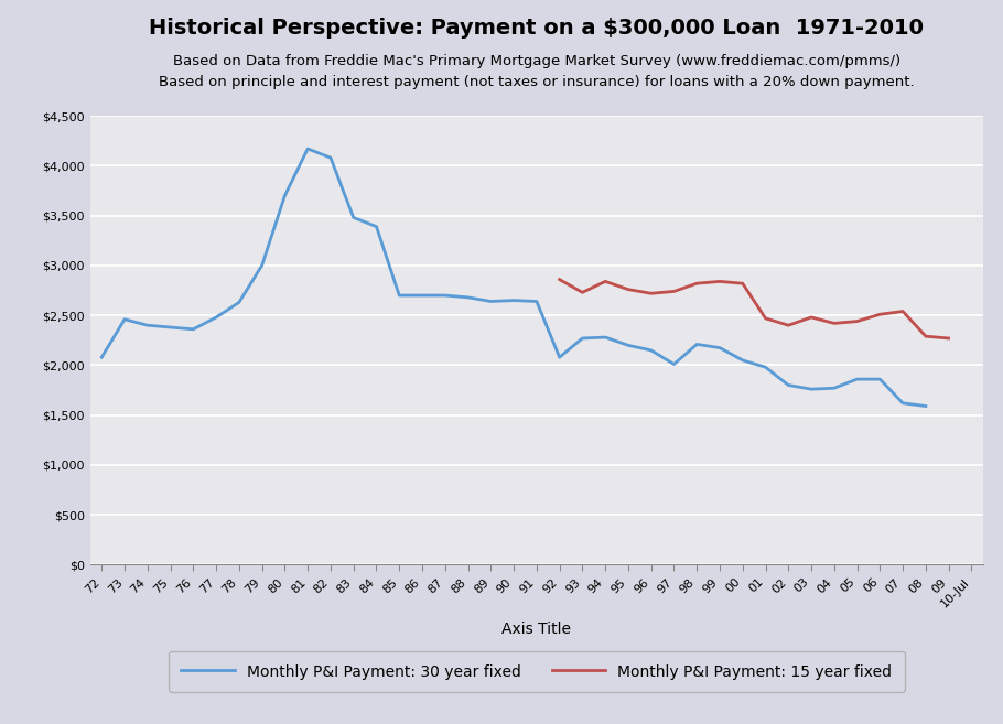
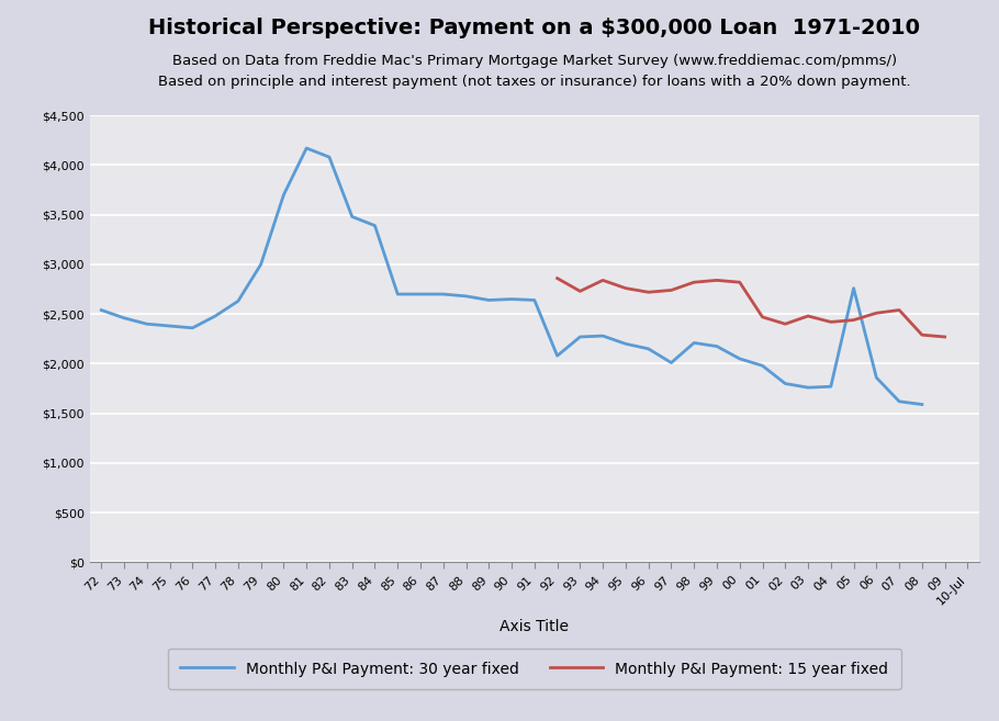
Monthly P&I Payment: 30 year fixed/72: $2,080 -> $2,540
Monthly P&I Payment: 30 year fixed/05: $1,860 -> $2,760
